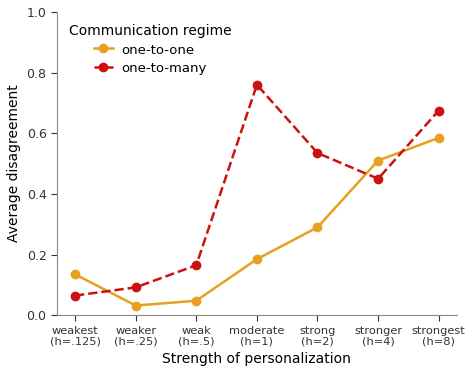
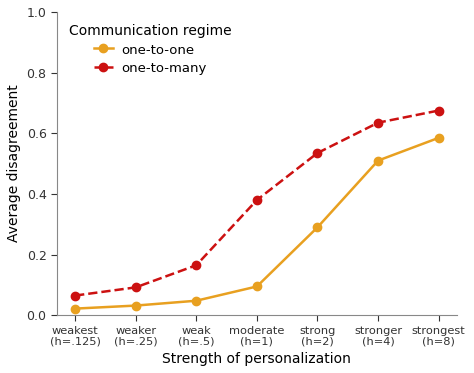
one-to-one/weakest (h=.125): 0.135 -> 0.022
one-to-one/moderate (h=1): 0.185 -> 0.095
one-to-many/moderate (h=1): 0.760 -> 0.380
one-to-many/stronger (h=4): 0.450 -> 0.635
